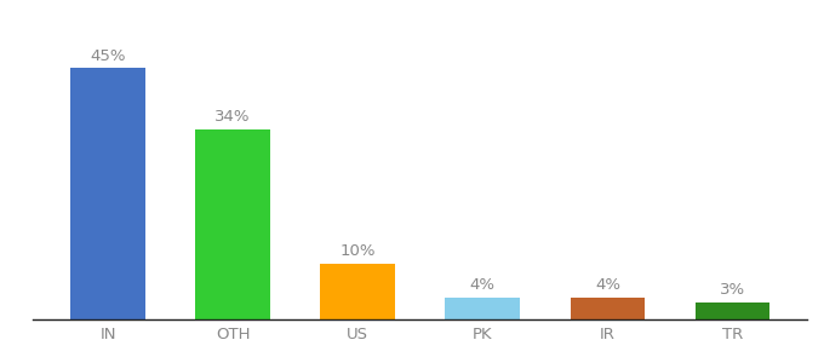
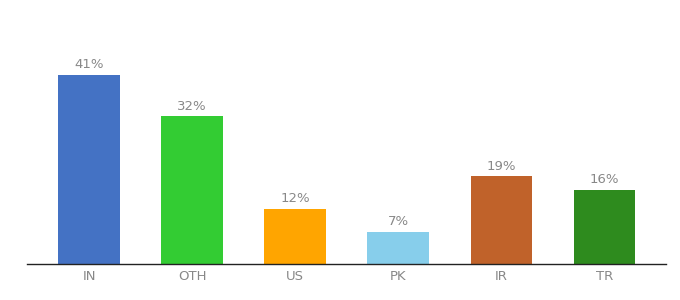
IN: 45% -> 41%
OTH: 34% -> 32%
US: 10% -> 12%
PK: 4% -> 7%
IR: 4% -> 19%
TR: 3% -> 16%
